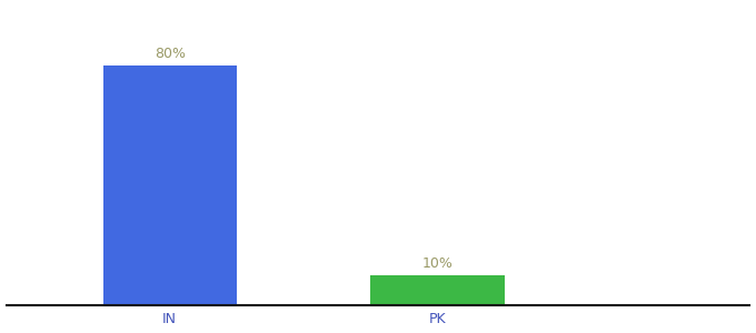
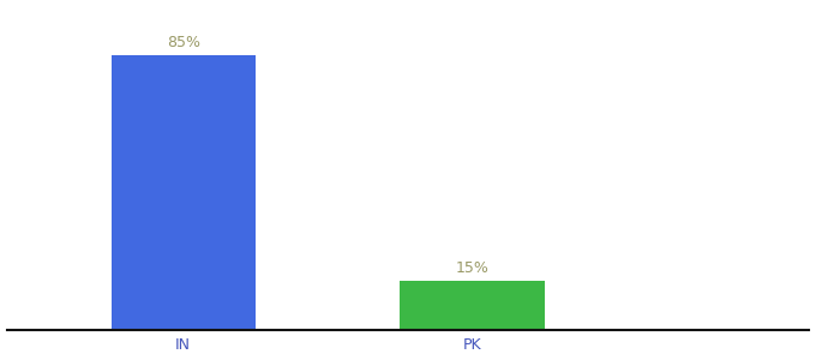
IN: 80% -> 85%
PK: 10% -> 15%
